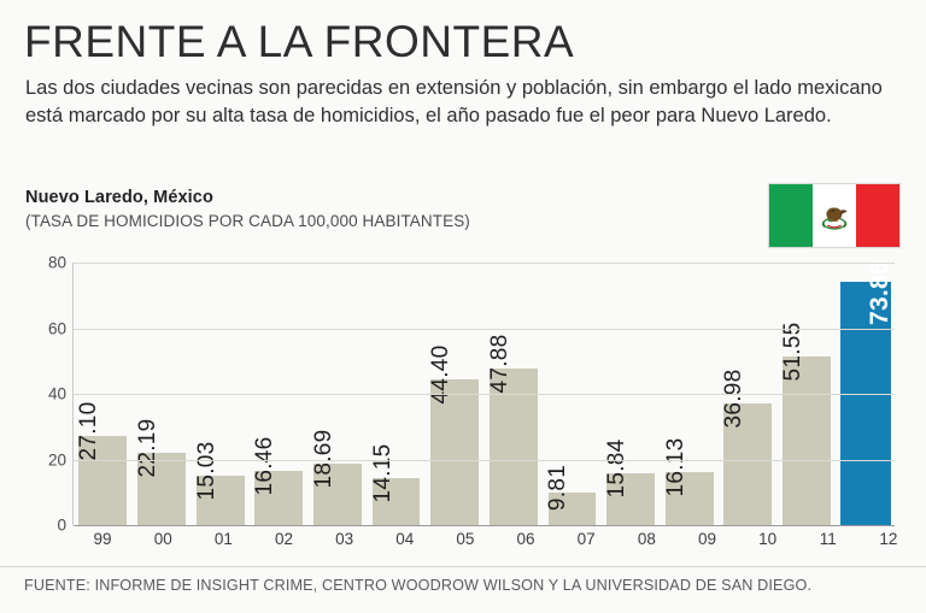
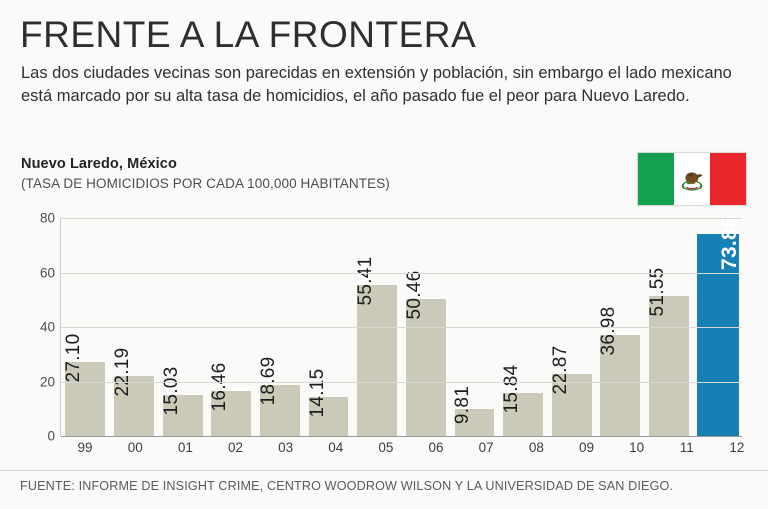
05: 44.40 -> 55.41
06: 47.88 -> 50.46
09: 16.13 -> 22.87
